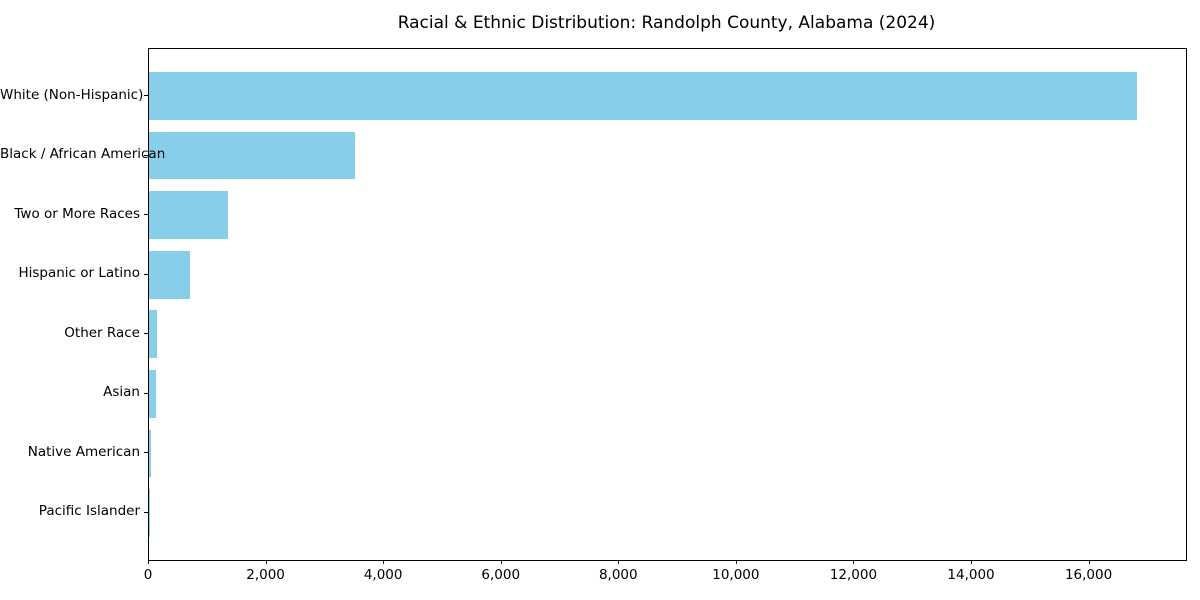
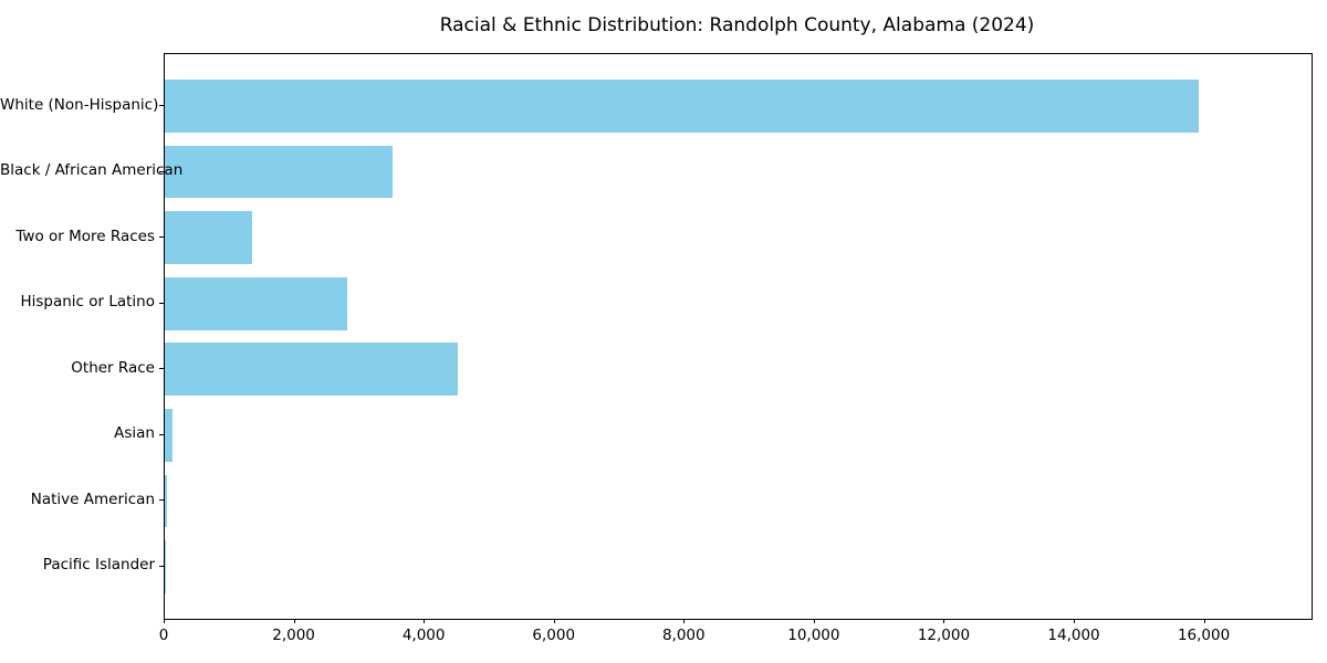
White (Non-Hispanic): 16800 -> 15900
Hispanic or Latino: 700 -> 2800
Other Race: 100 -> 4500
